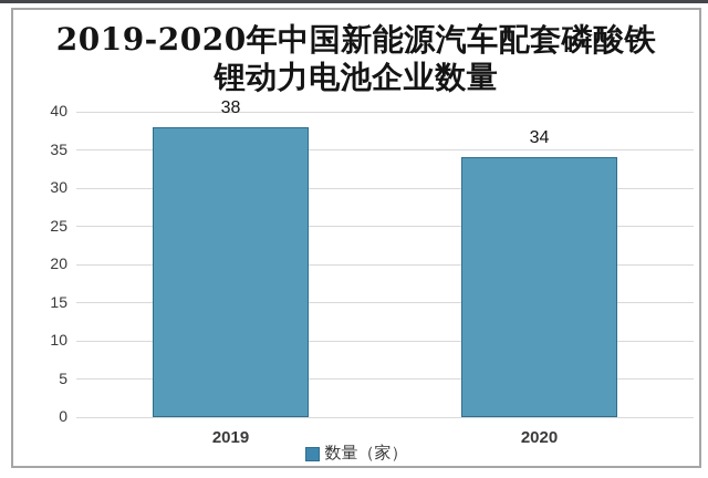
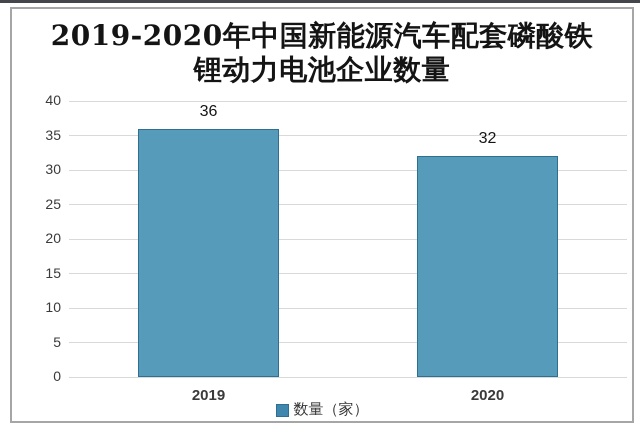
2019: 38 -> 36
2020: 34 -> 32
